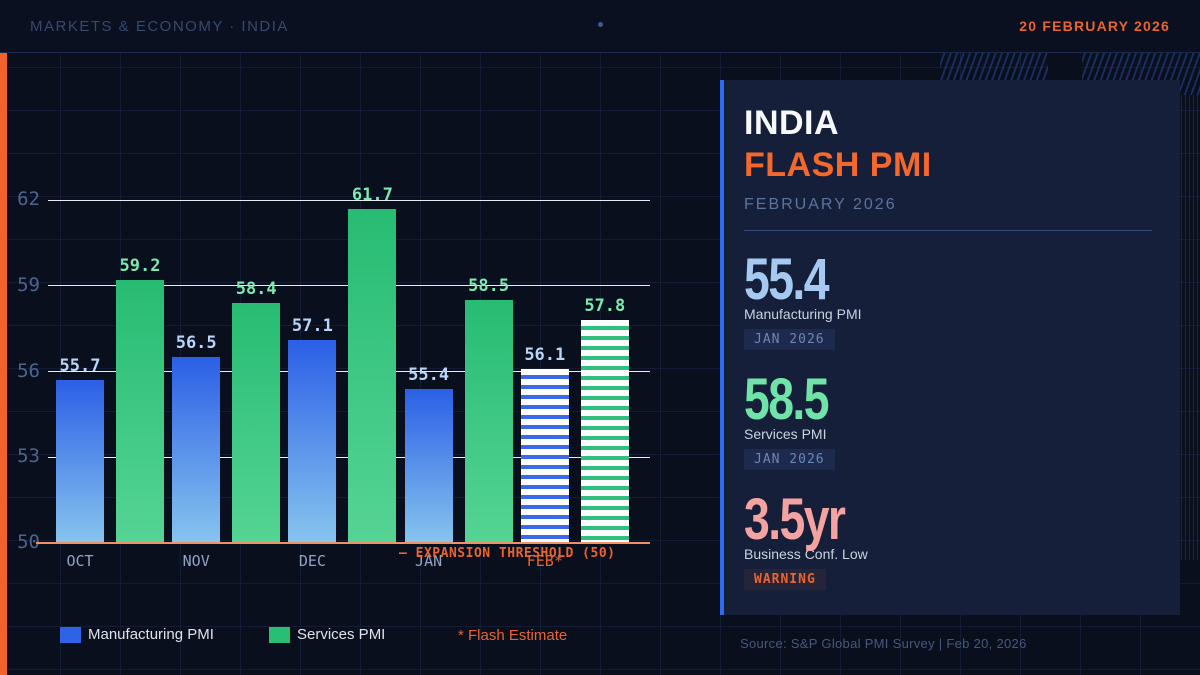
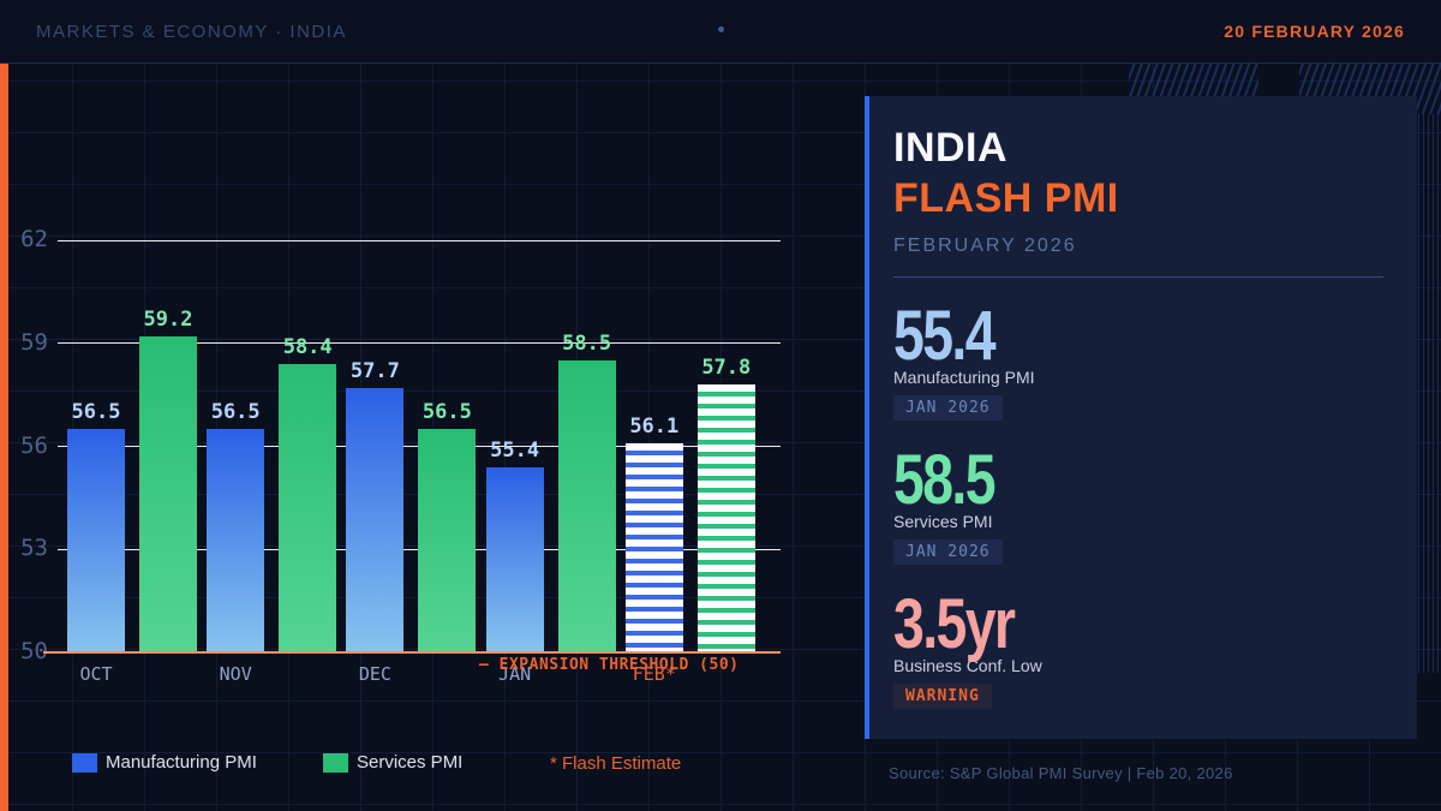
Manufacturing PMI/OCT: 55.7 -> 56.5
Manufacturing PMI/DEC: 57.1 -> 57.7
Services PMI/DEC: 61.7 -> 56.5
